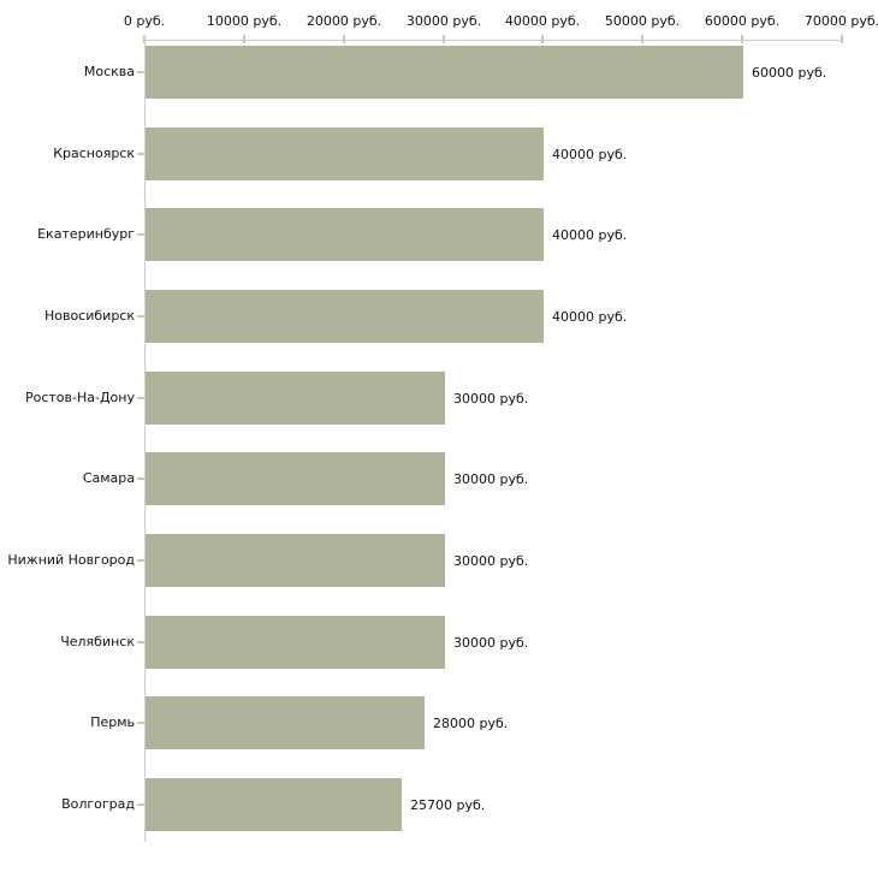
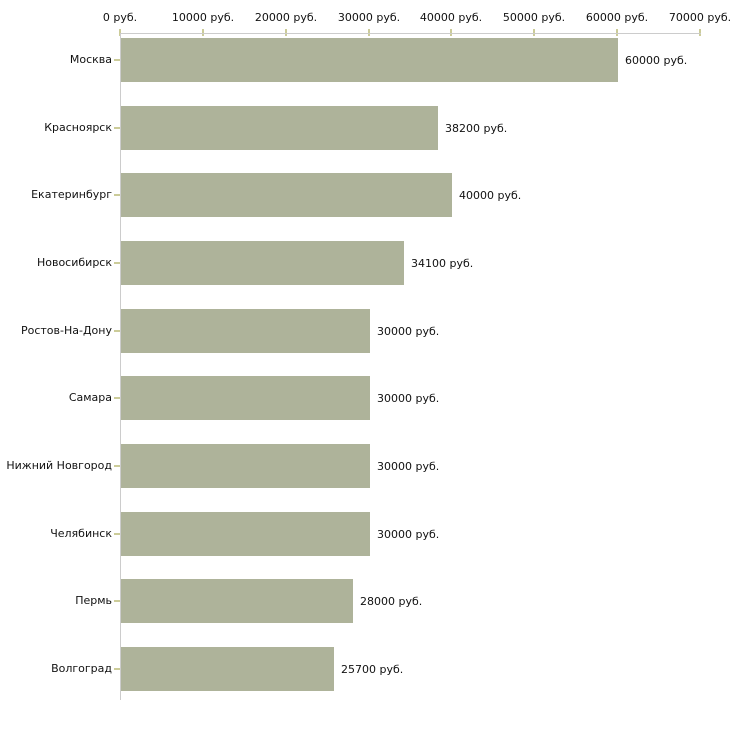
Красноярск: 40000 -> 38200
Новосибирск: 40000 -> 34100
